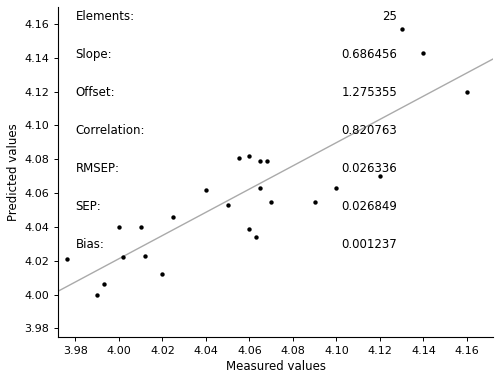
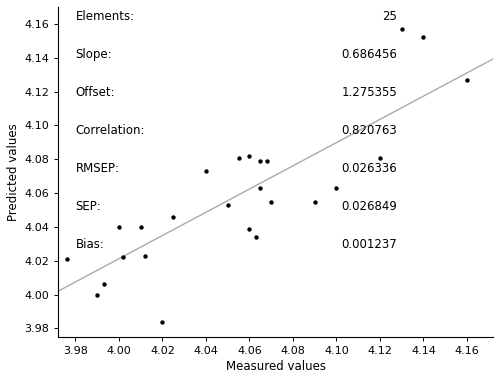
4.02: 4.012 -> 3.984
4.04: 4.062 -> 4.073
4.12: 4.070 -> 4.081
4.14: 4.143 -> 4.152
4.16: 4.120 -> 4.127
